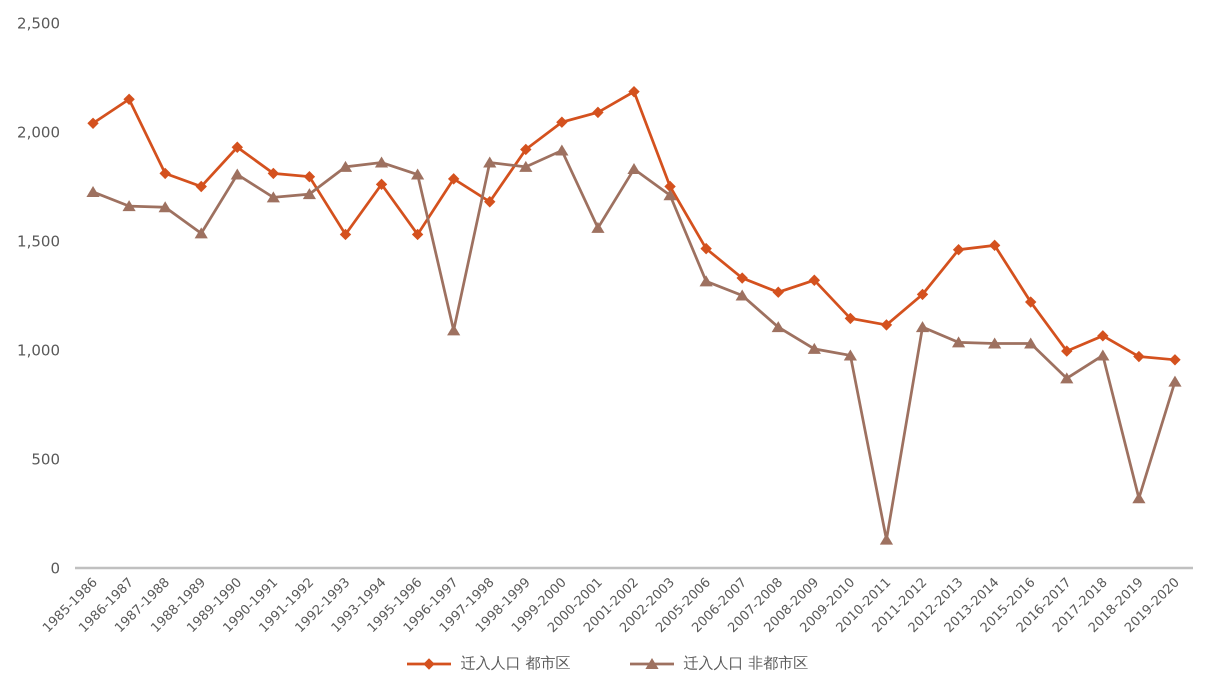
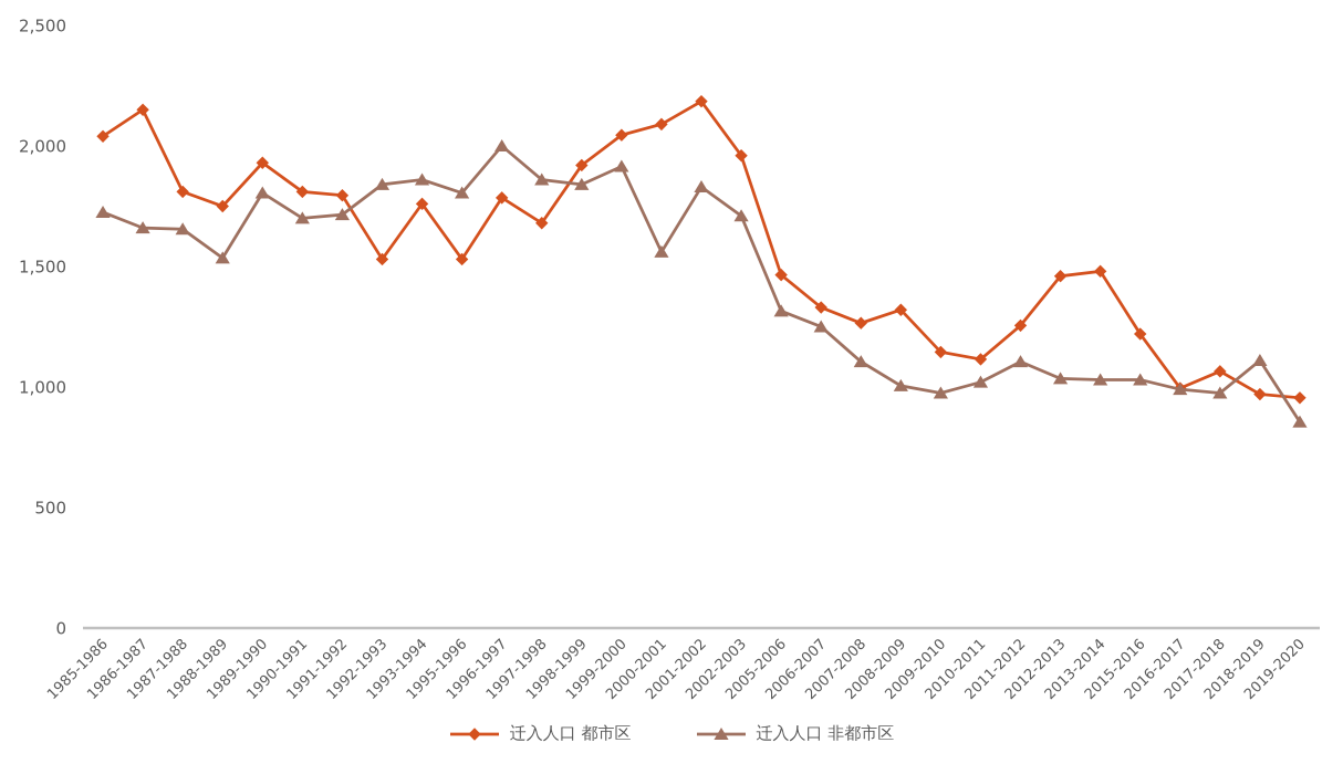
迁入人口 非都市区/1996-1997: 1090 -> 2000
迁入人口 都市区/2002-2003: 1750 -> 1960
迁入人口 非都市区/2010-2011: 130 -> 1020
迁入人口 非都市区/2016-2017: 870 -> 990
迁入人口 非都市区/2018-2019: 320 -> 1110
